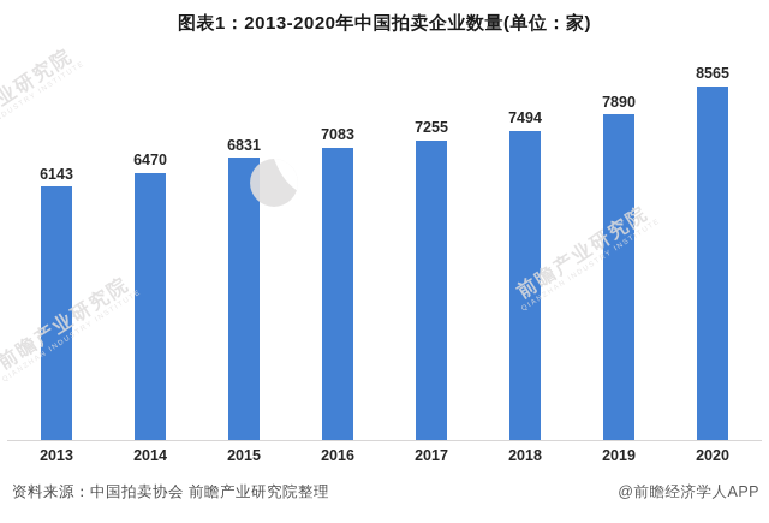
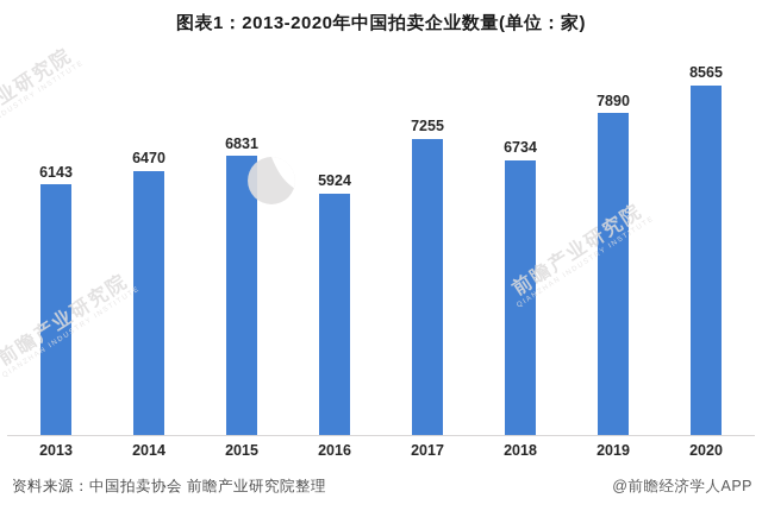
2016: 7083 -> 5924
2018: 7494 -> 6734
